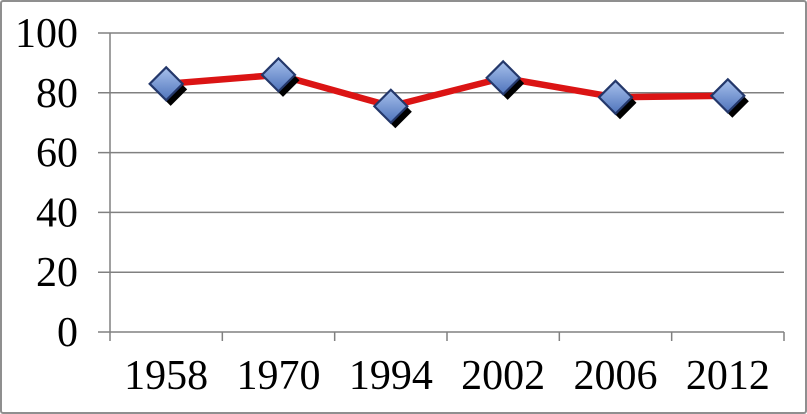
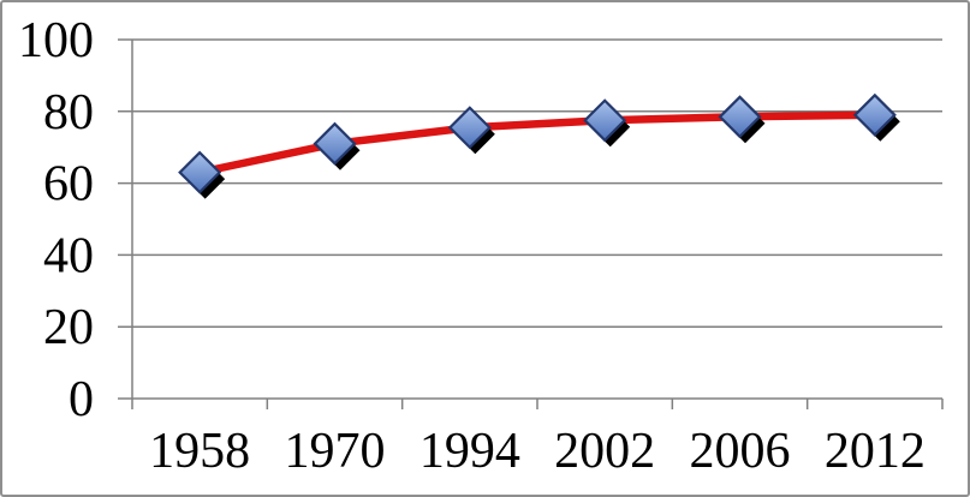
1958: 83 -> 63
1970: 86 -> 71
2002: 85 -> 78
